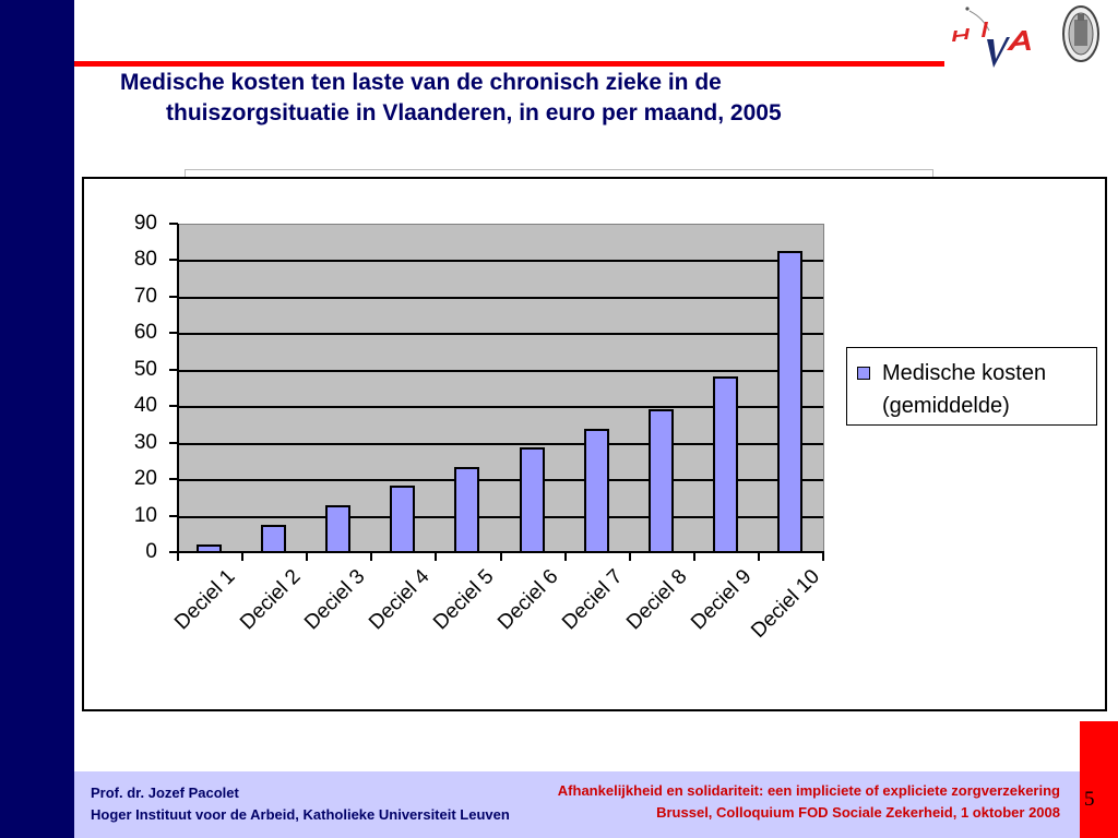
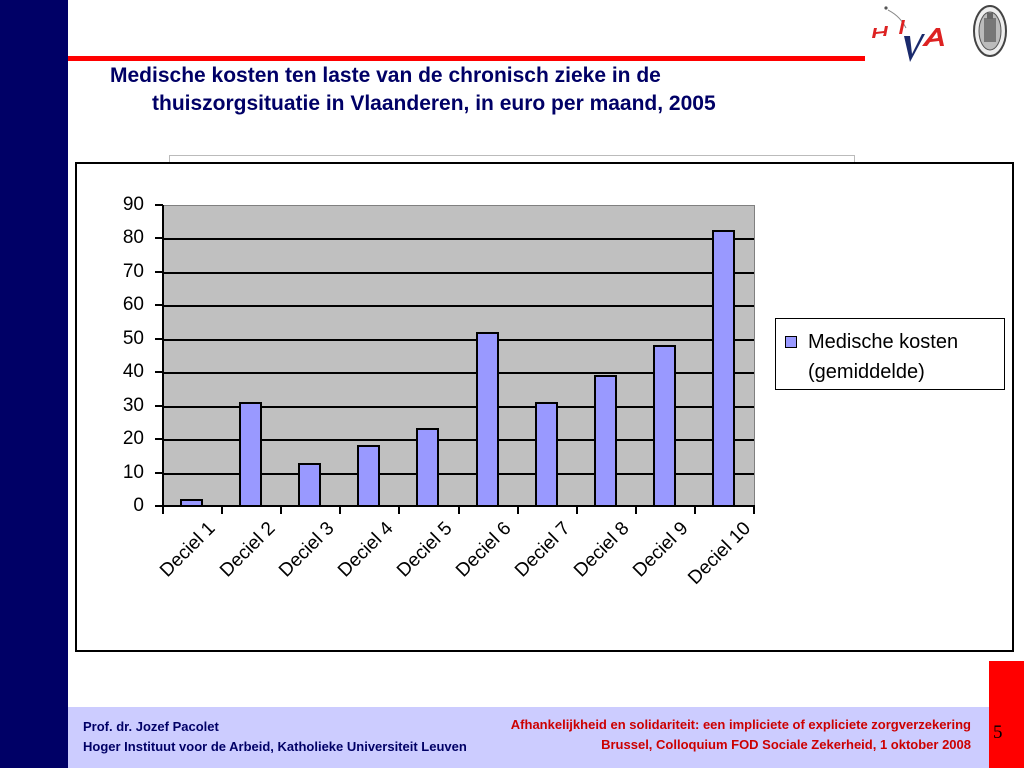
Deciel 2: 8 -> 31
Deciel 6: 29 -> 52
Deciel 7: 34 -> 31
